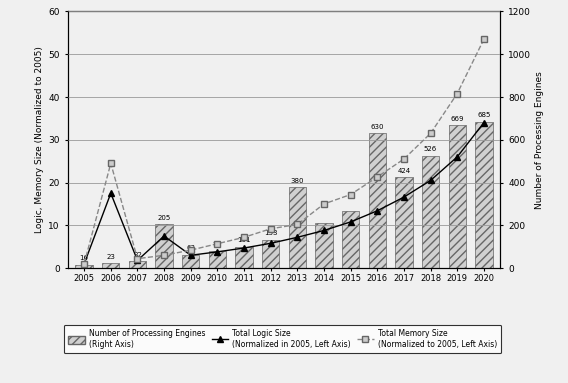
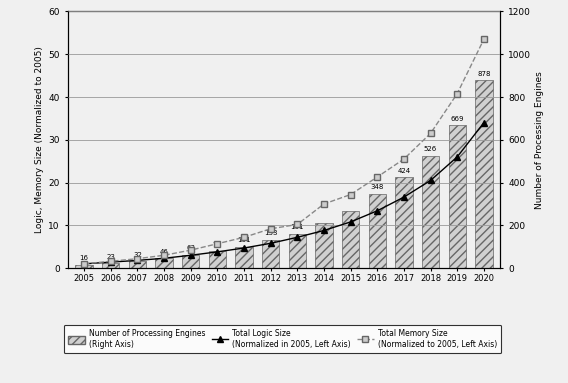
Total Logic Size (Normalized in 2005, Left Axis)/2006: 17.5 -> 1.4
Total Memory Size (Normalized to 2005, Left Axis)/2006: 24.5 -> 1.6
Number of Processing Engines (Right Axis)/2008: 205 -> 46
Total Logic Size (Normalized in 2005, Left Axis)/2008: 7.5 -> 2.3
Number of Processing Engines (Right Axis)/2013: 380 -> 161
Number of Processing Engines (Right Axis)/2016: 630 -> 348
Number of Processing Engines (Right Axis)/2020: 685 -> 878
